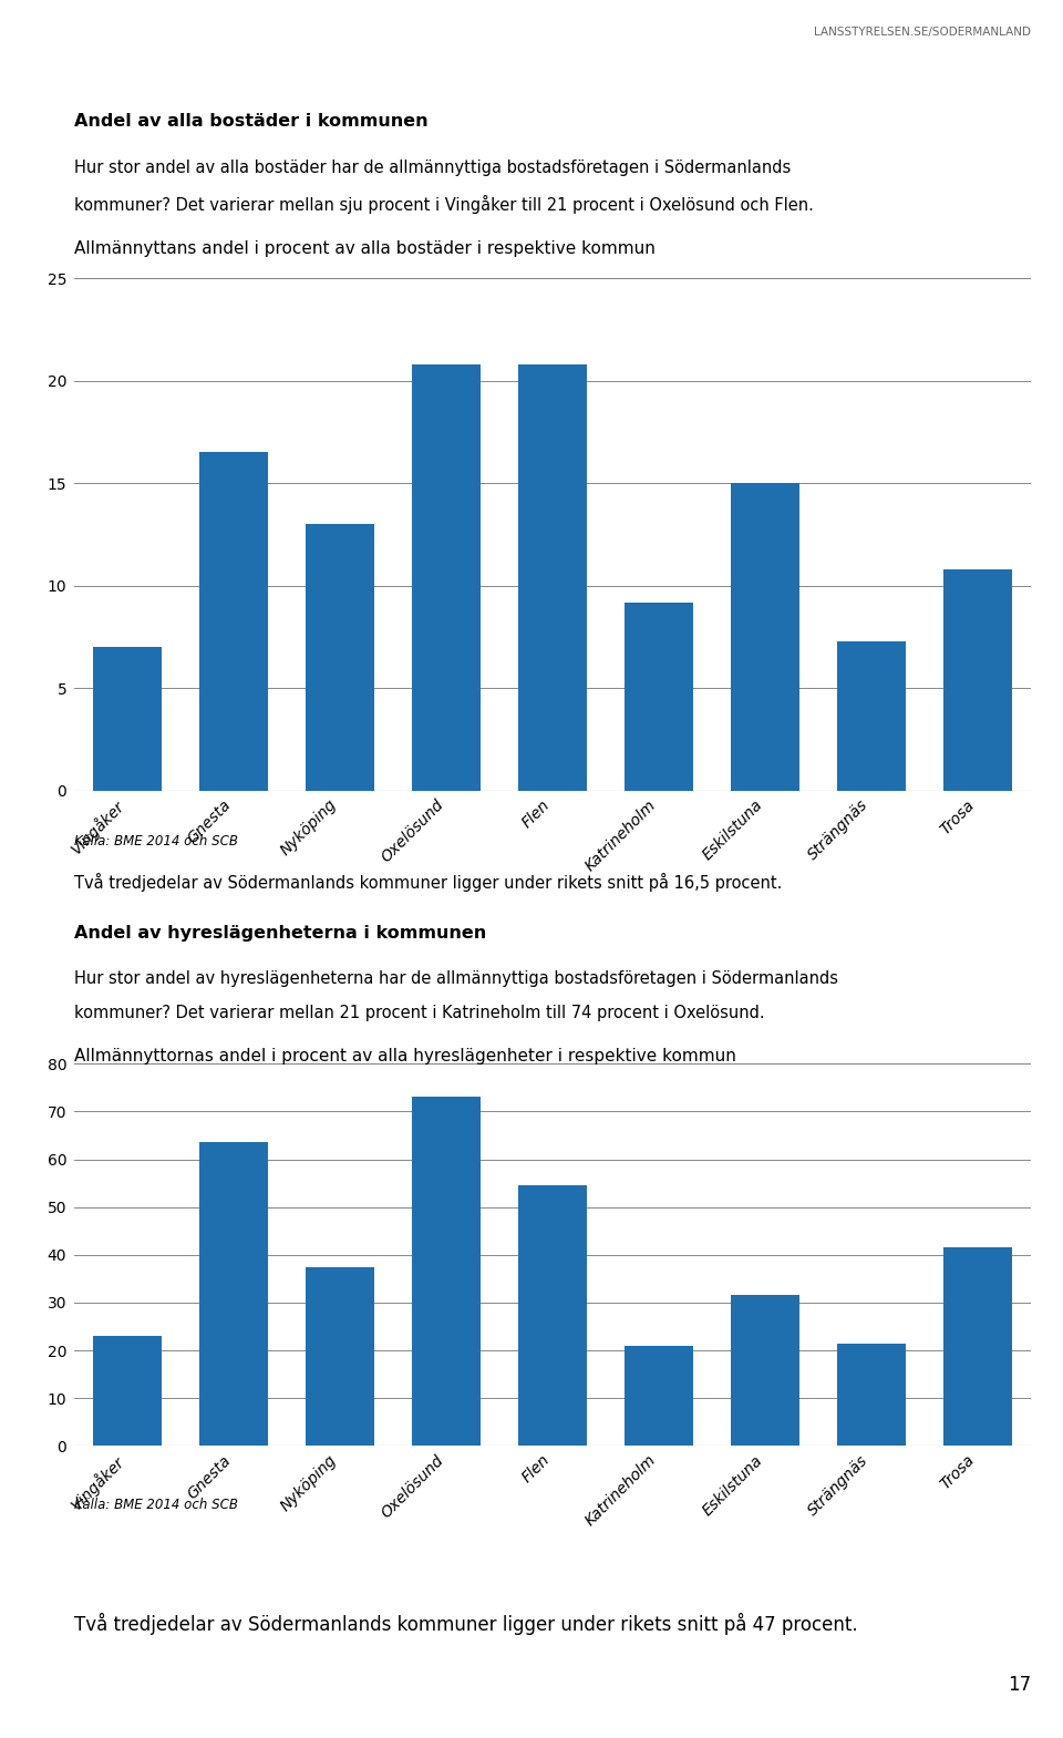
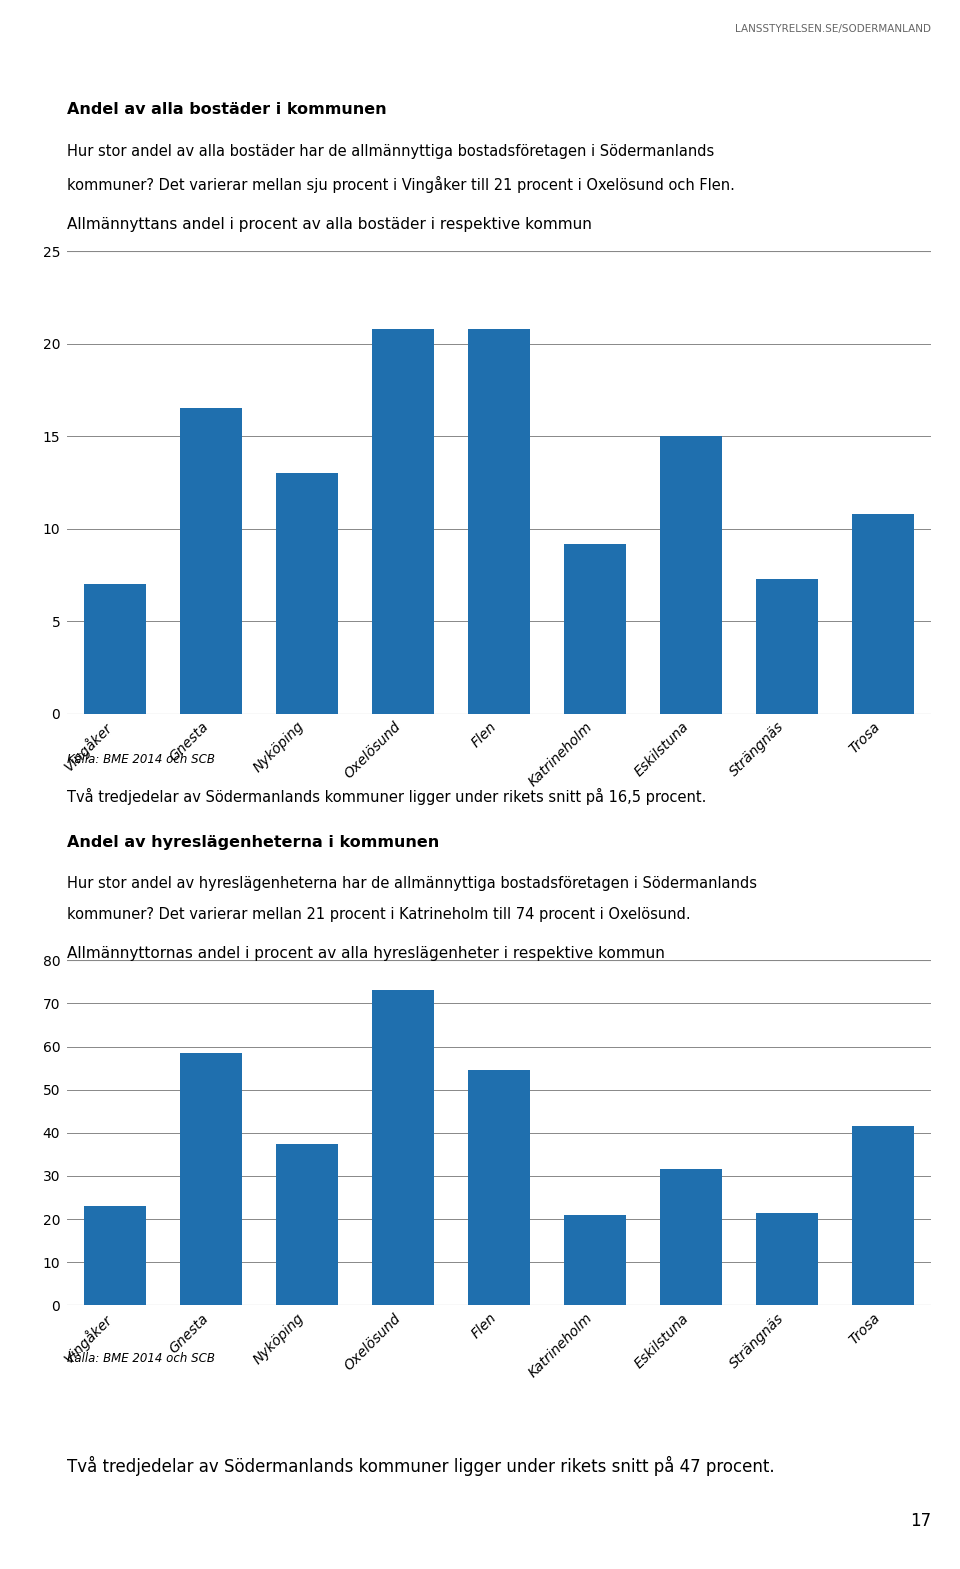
Gnesta: 63.5 -> 58.5
